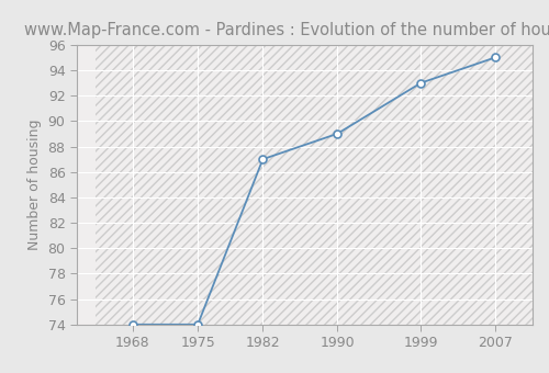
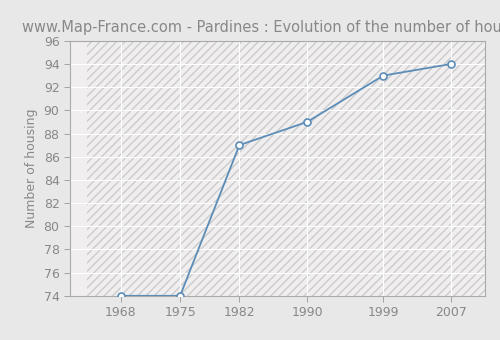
2007: 95 -> 94
